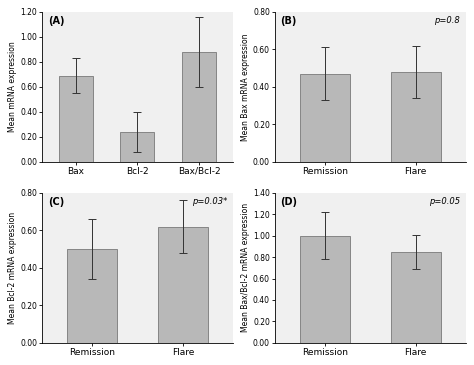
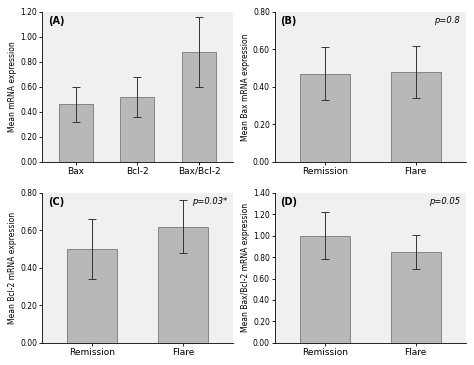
Bax: 0.69 -> 0.46
Bcl-2: 0.24 -> 0.52
